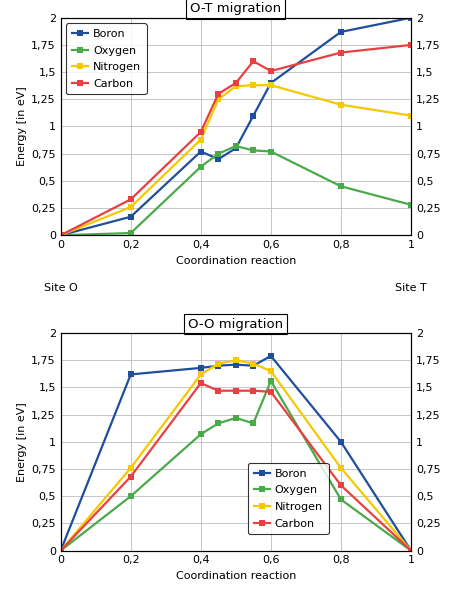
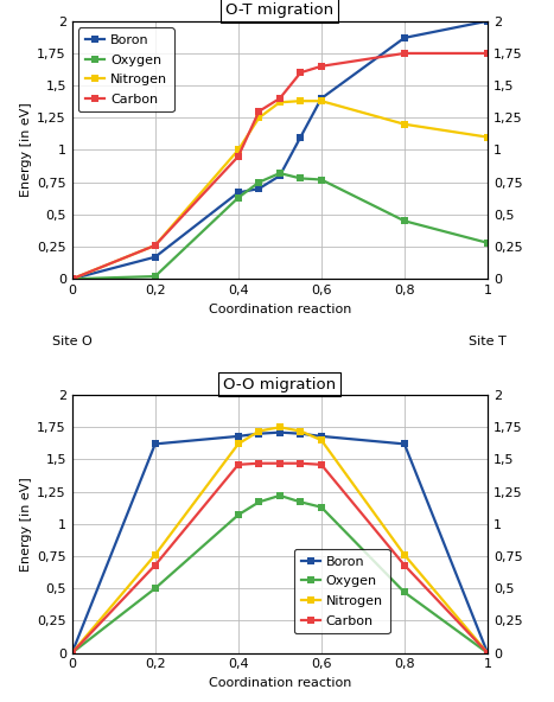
O-T migration/Carbon/0,2: 0,33 -> 0,26
O-T migration/Boron/0,4: 0,77 -> 0,67
O-T migration/Nitrogen/0,4: 0,88 -> 1,00
O-T migration/Carbon/0,6: 1,51 -> 1,65
O-T migration/Carbon/0,8: 1,68 -> 1,75
O-O migration/Carbon/0,4: 1,54 -> 1,46
O-O migration/Boron/0,6: 1,79 -> 1,68
O-O migration/Oxygen/0,6: 1,56 -> 1,13
O-O migration/Boron/0,8: 1,00 -> 1,62
O-O migration/Carbon/0,8: 0,60 -> 0,68
